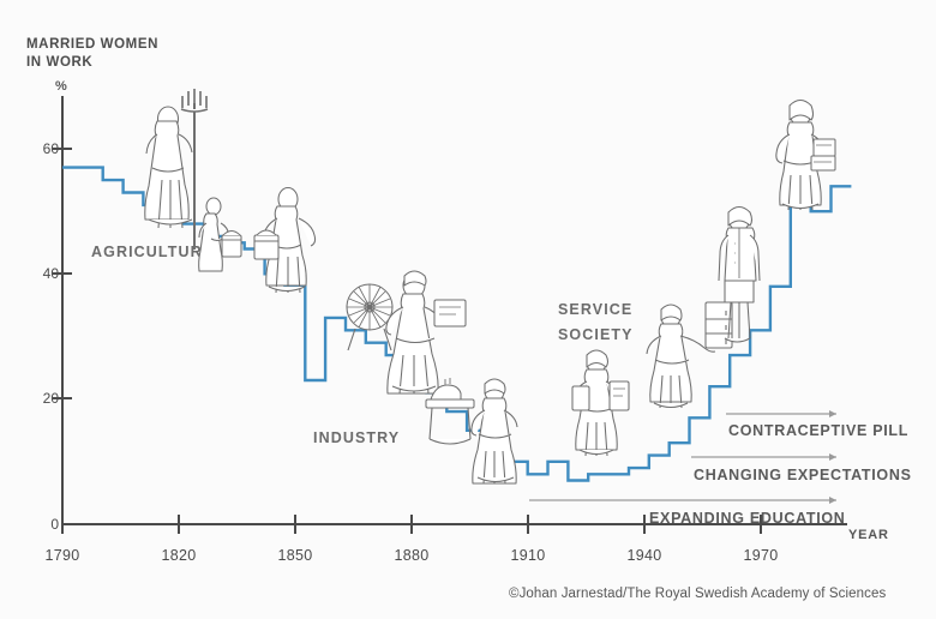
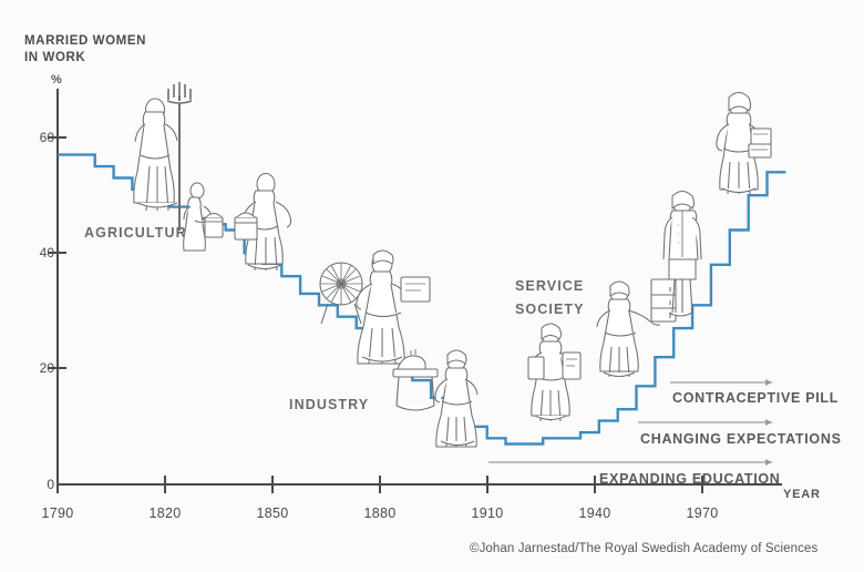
1850: 23 -> 36
1910: 10 -> 7
1970: 52 -> 44
